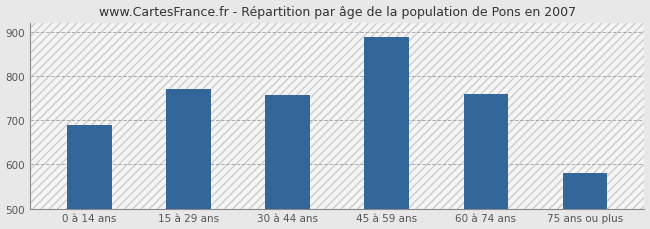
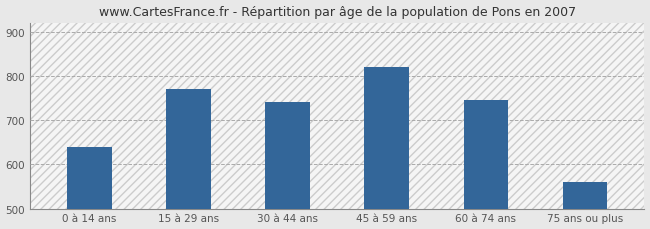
0 à 14 ans: 690 -> 640
30 à 44 ans: 758 -> 740
45 à 59 ans: 888 -> 820
60 à 74 ans: 760 -> 745
75 ans ou plus: 580 -> 560
